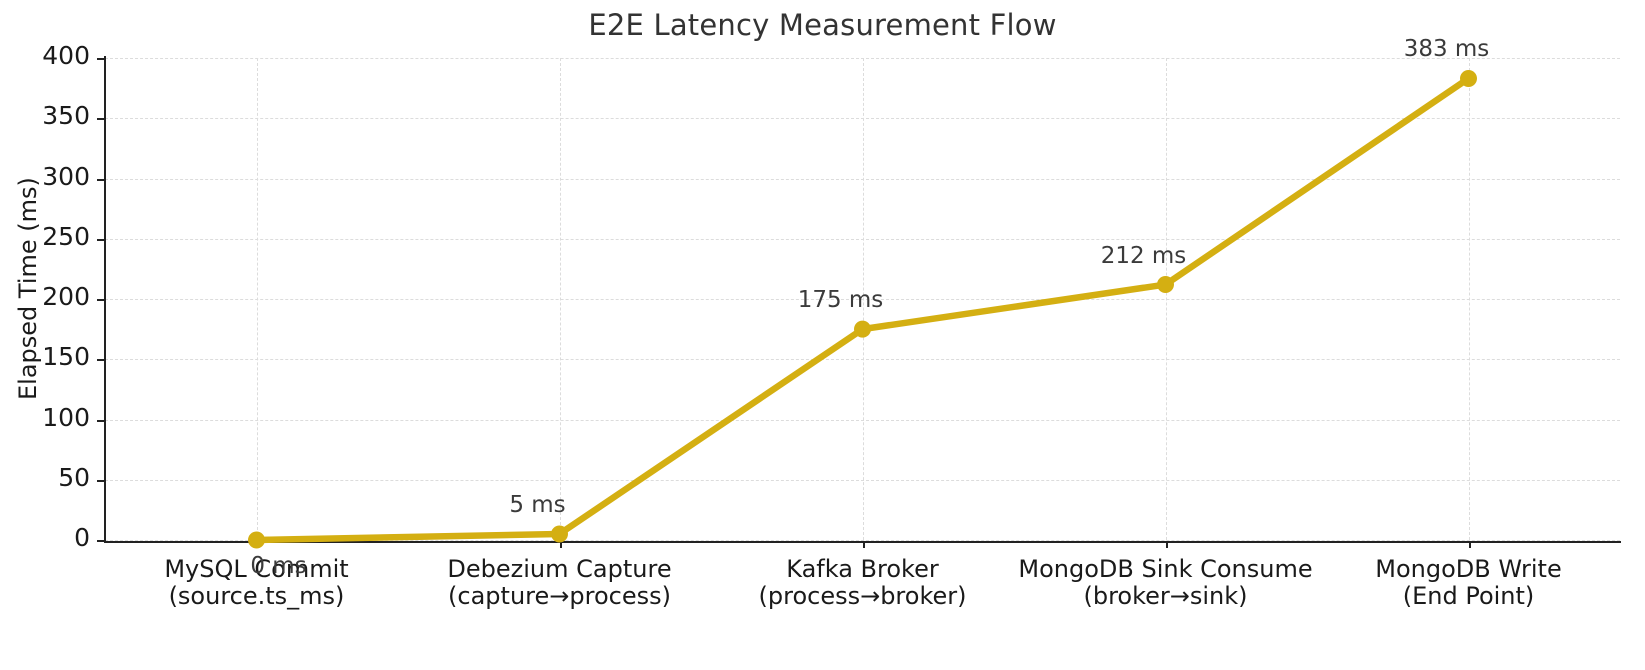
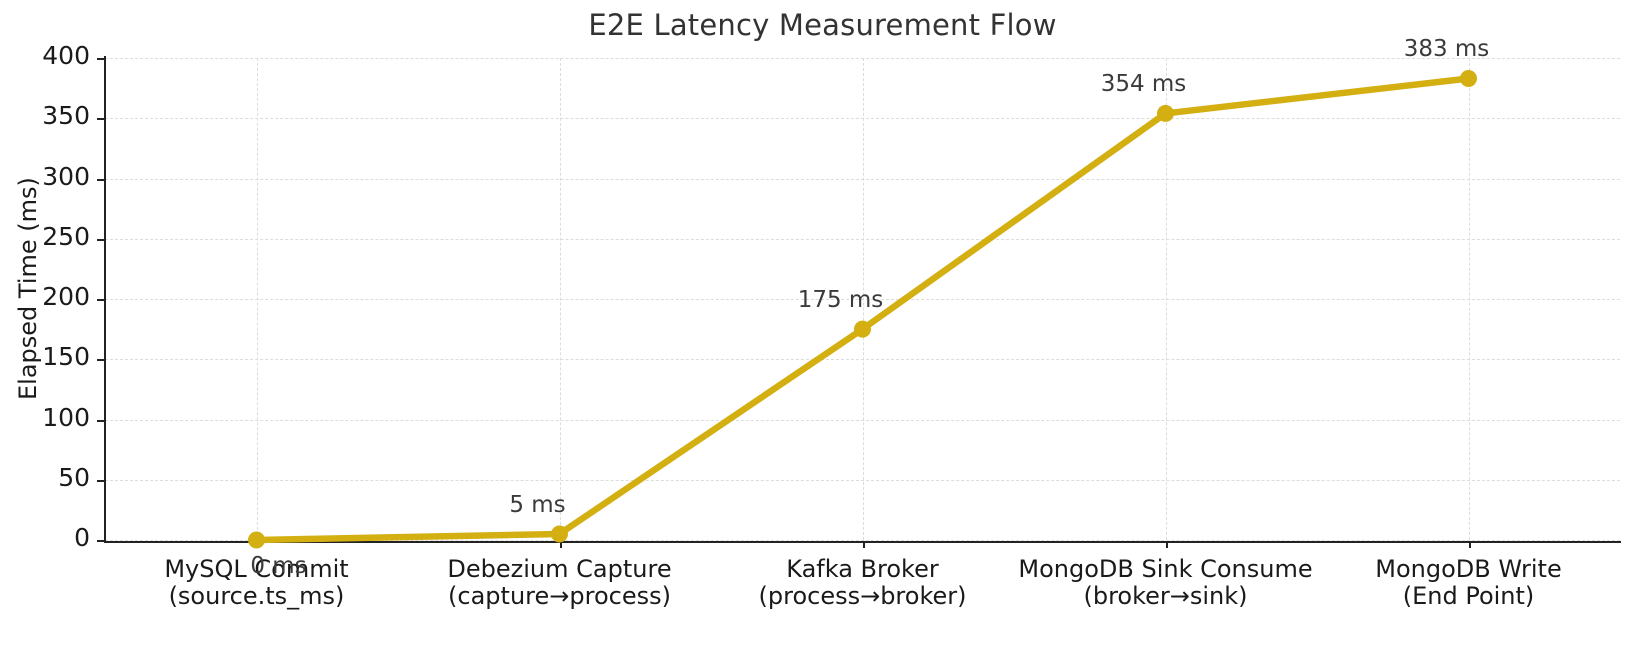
MongoDB Sink Consume (broker→sink): 212 -> 354
